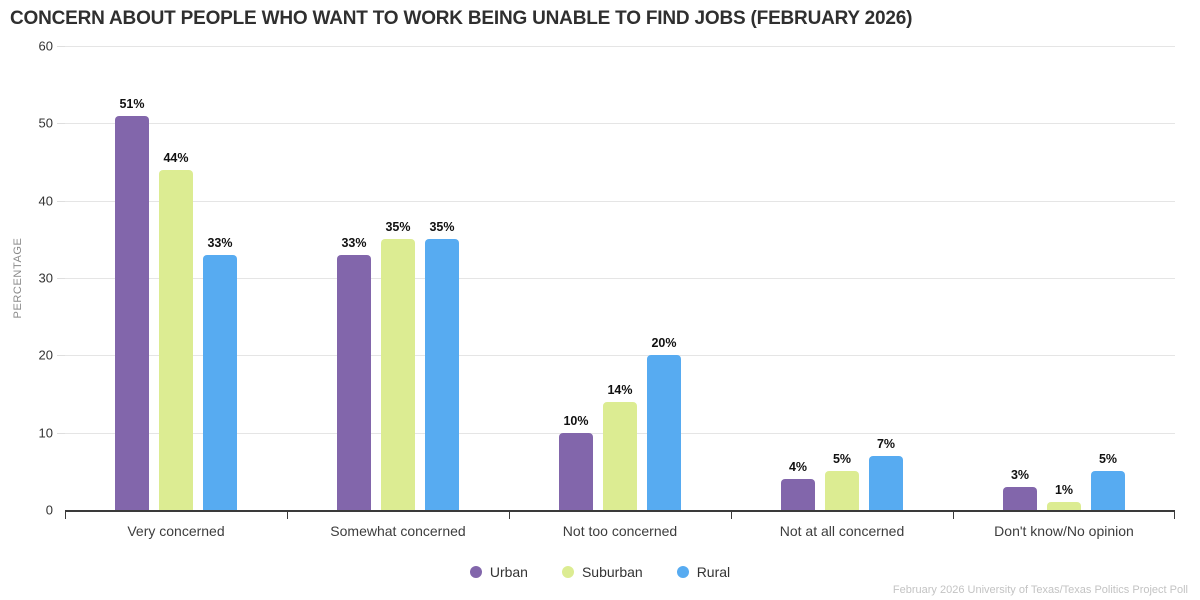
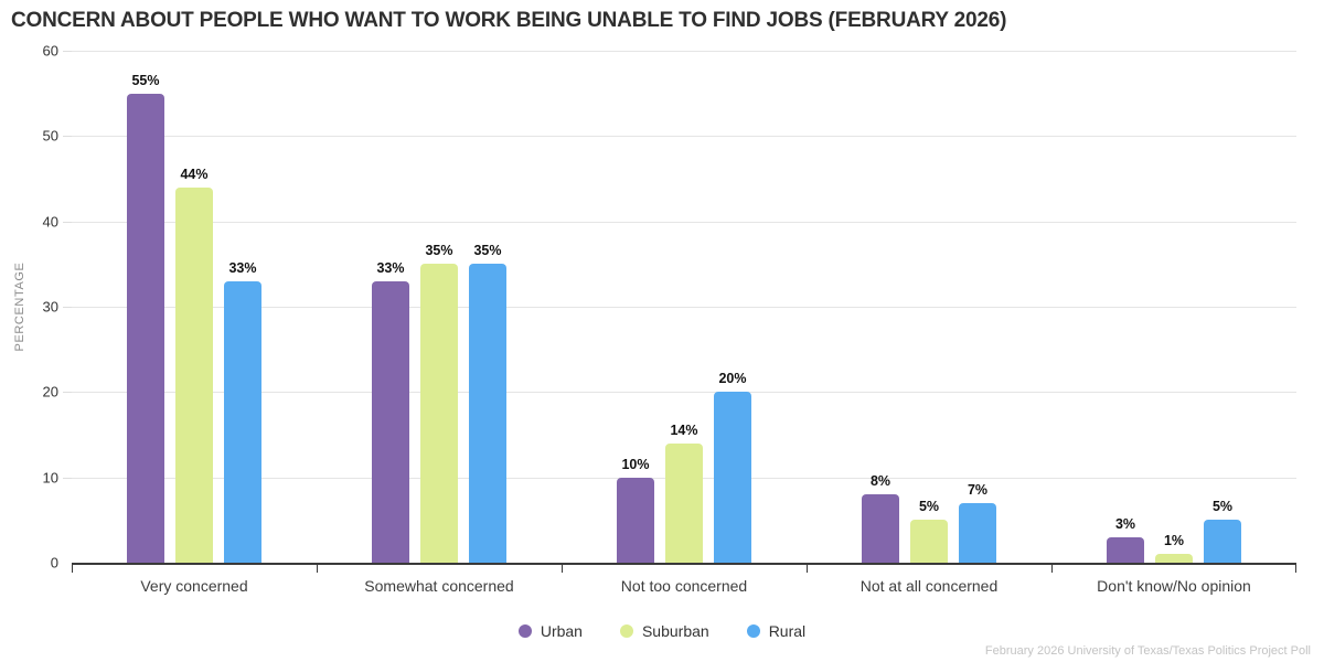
Urban/Very concerned: 51% -> 55%
Urban/Not at all concerned: 4% -> 8%
